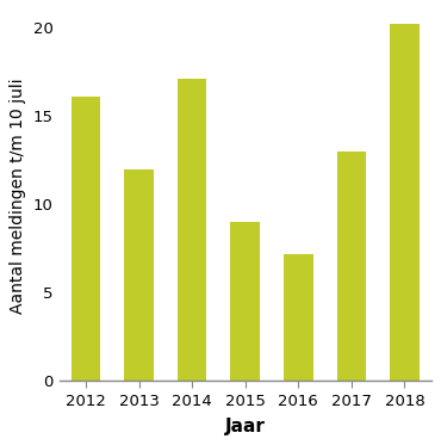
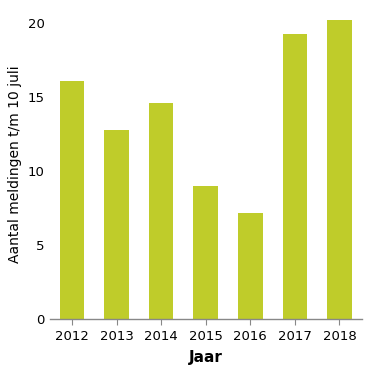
2013: 12.0 -> 12.8
2014: 17.1 -> 14.6
2017: 13.0 -> 19.3
